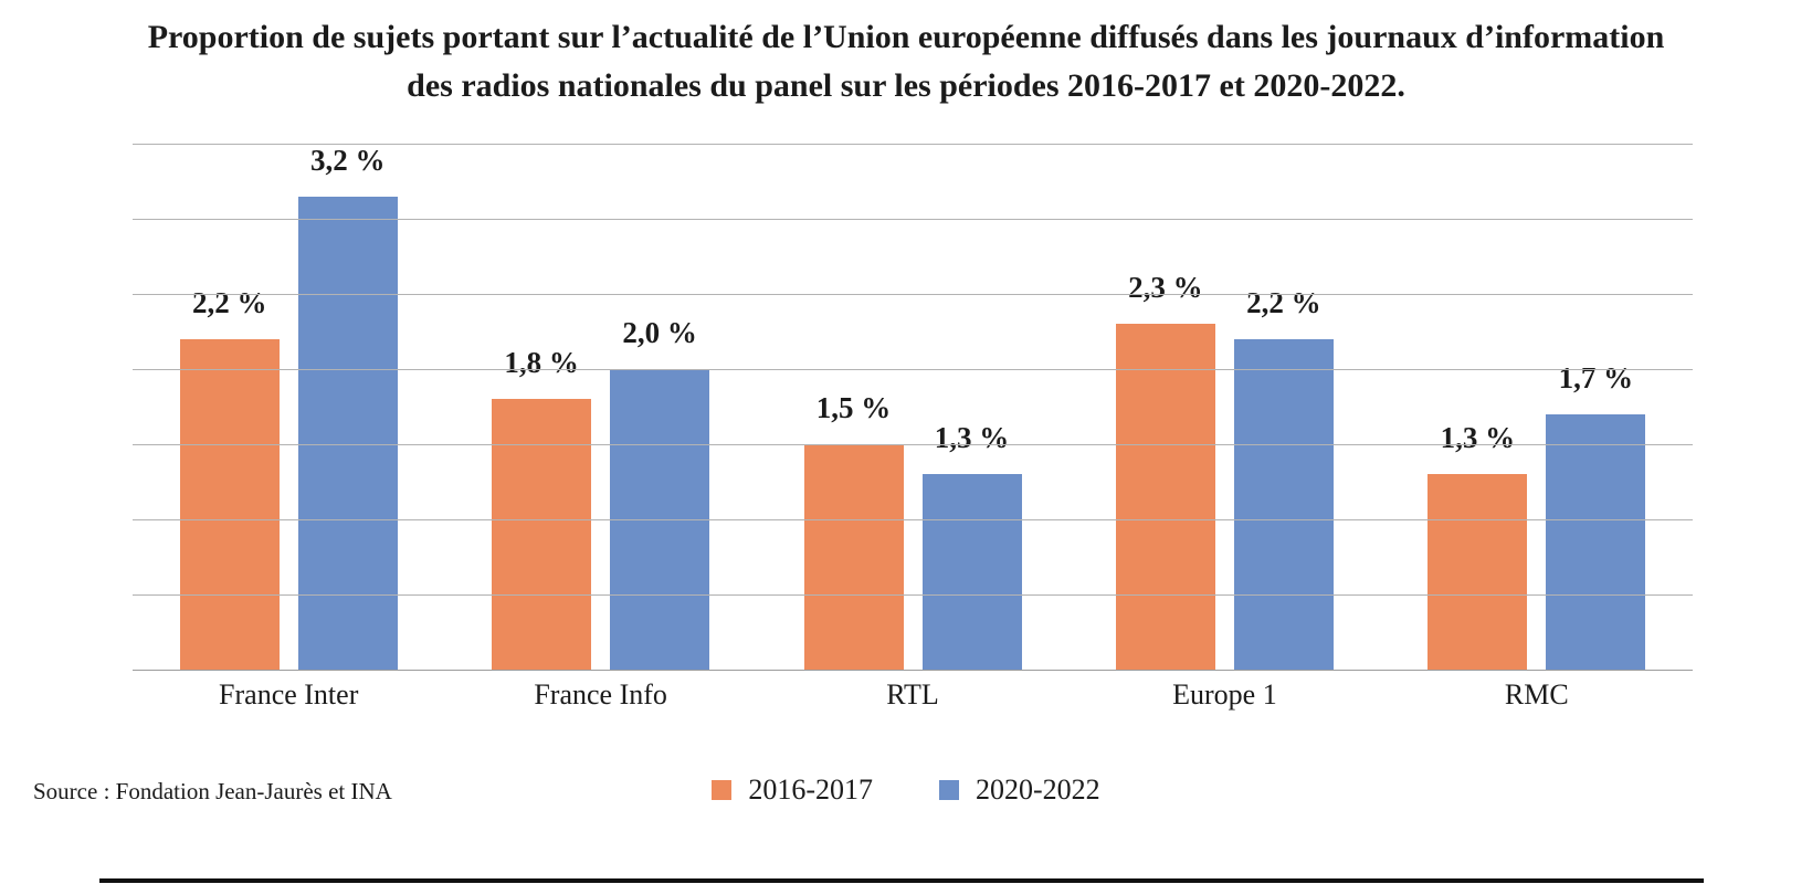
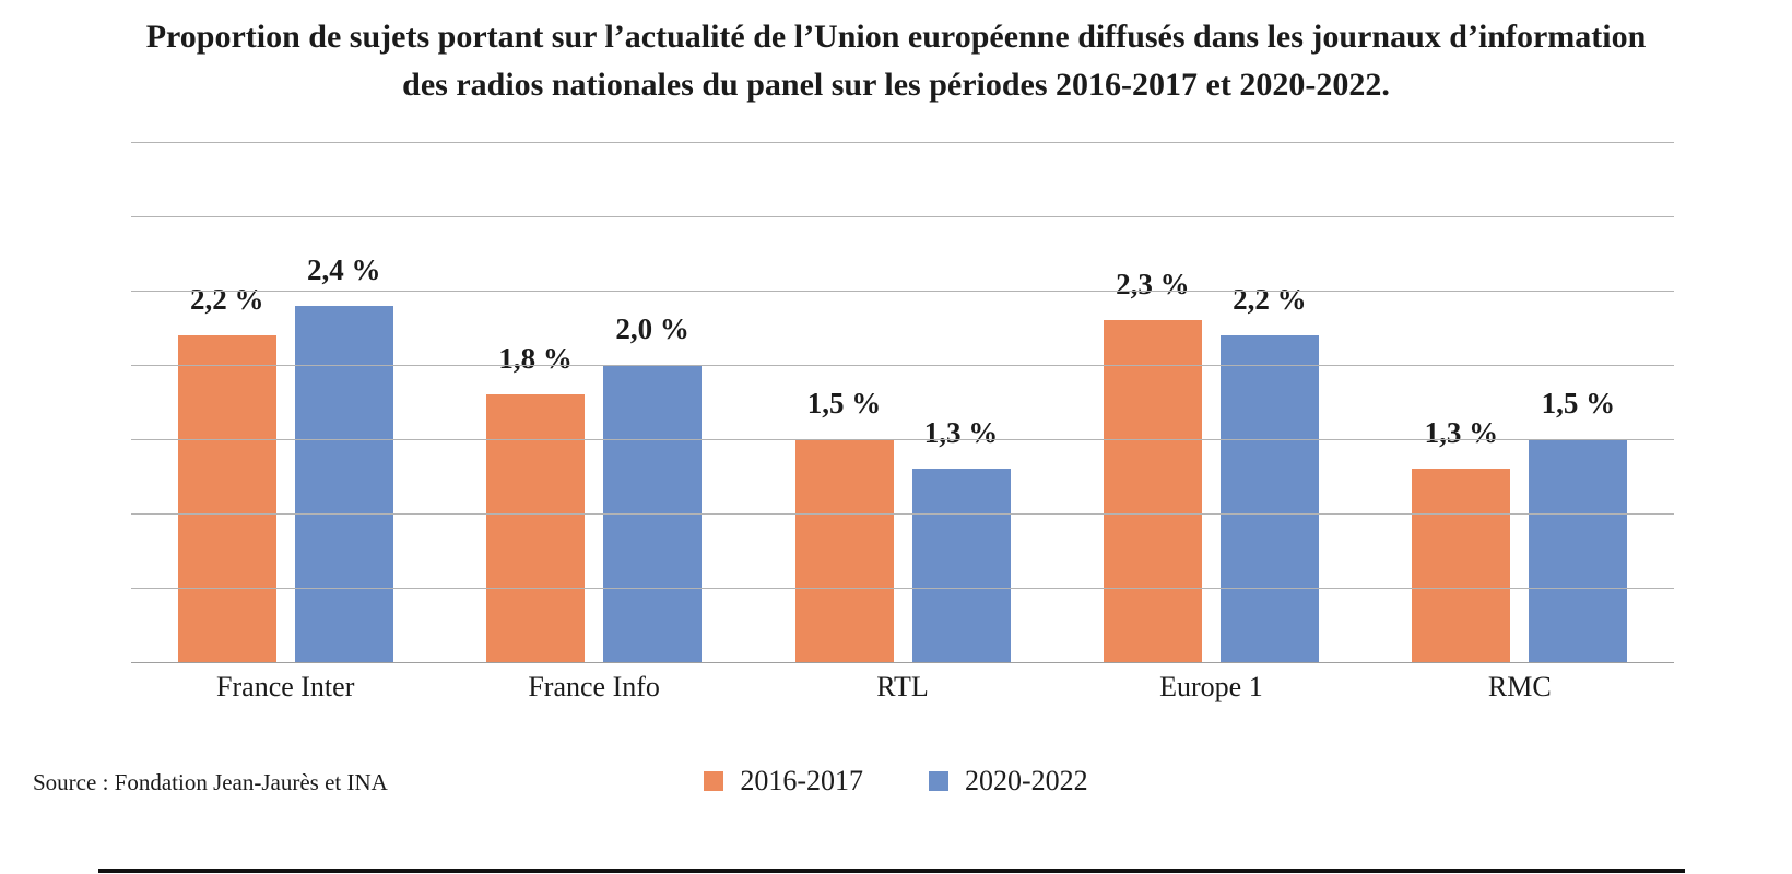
2020-2022/France Inter: 3,2 -> 2,4
2020-2022/RMC: 1,7 -> 1,5
